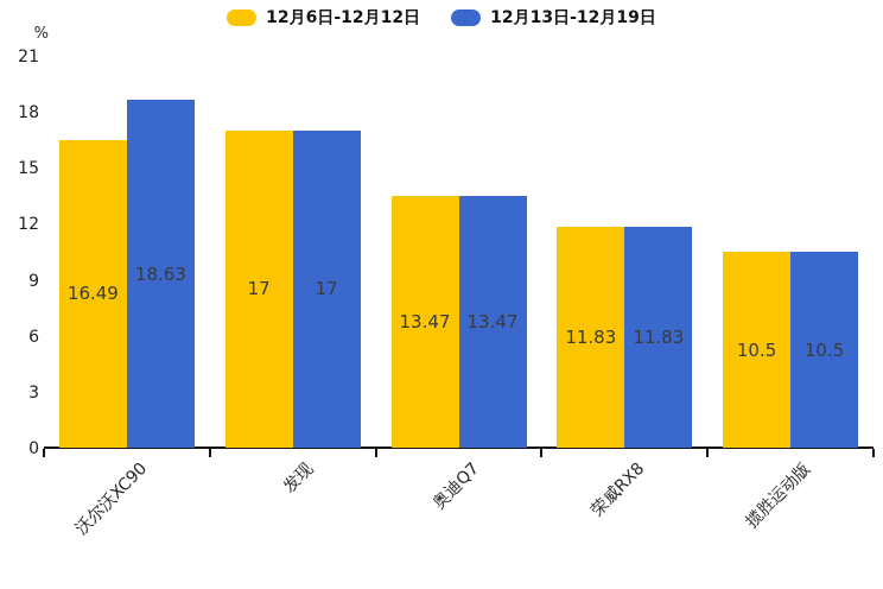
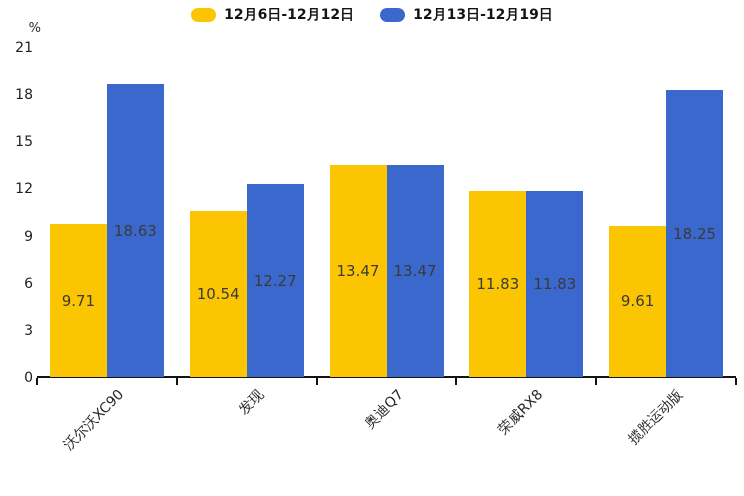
12月6日-12月12日/沃尔沃XC90: 16.49 -> 9.71
12月6日-12月12日/发现: 17 -> 10.54
12月13日-12月19日/发现: 17 -> 12.27
12月6日-12月12日/揽胜运动版: 10.5 -> 9.61
12月13日-12月19日/揽胜运动版: 10.5 -> 18.25
